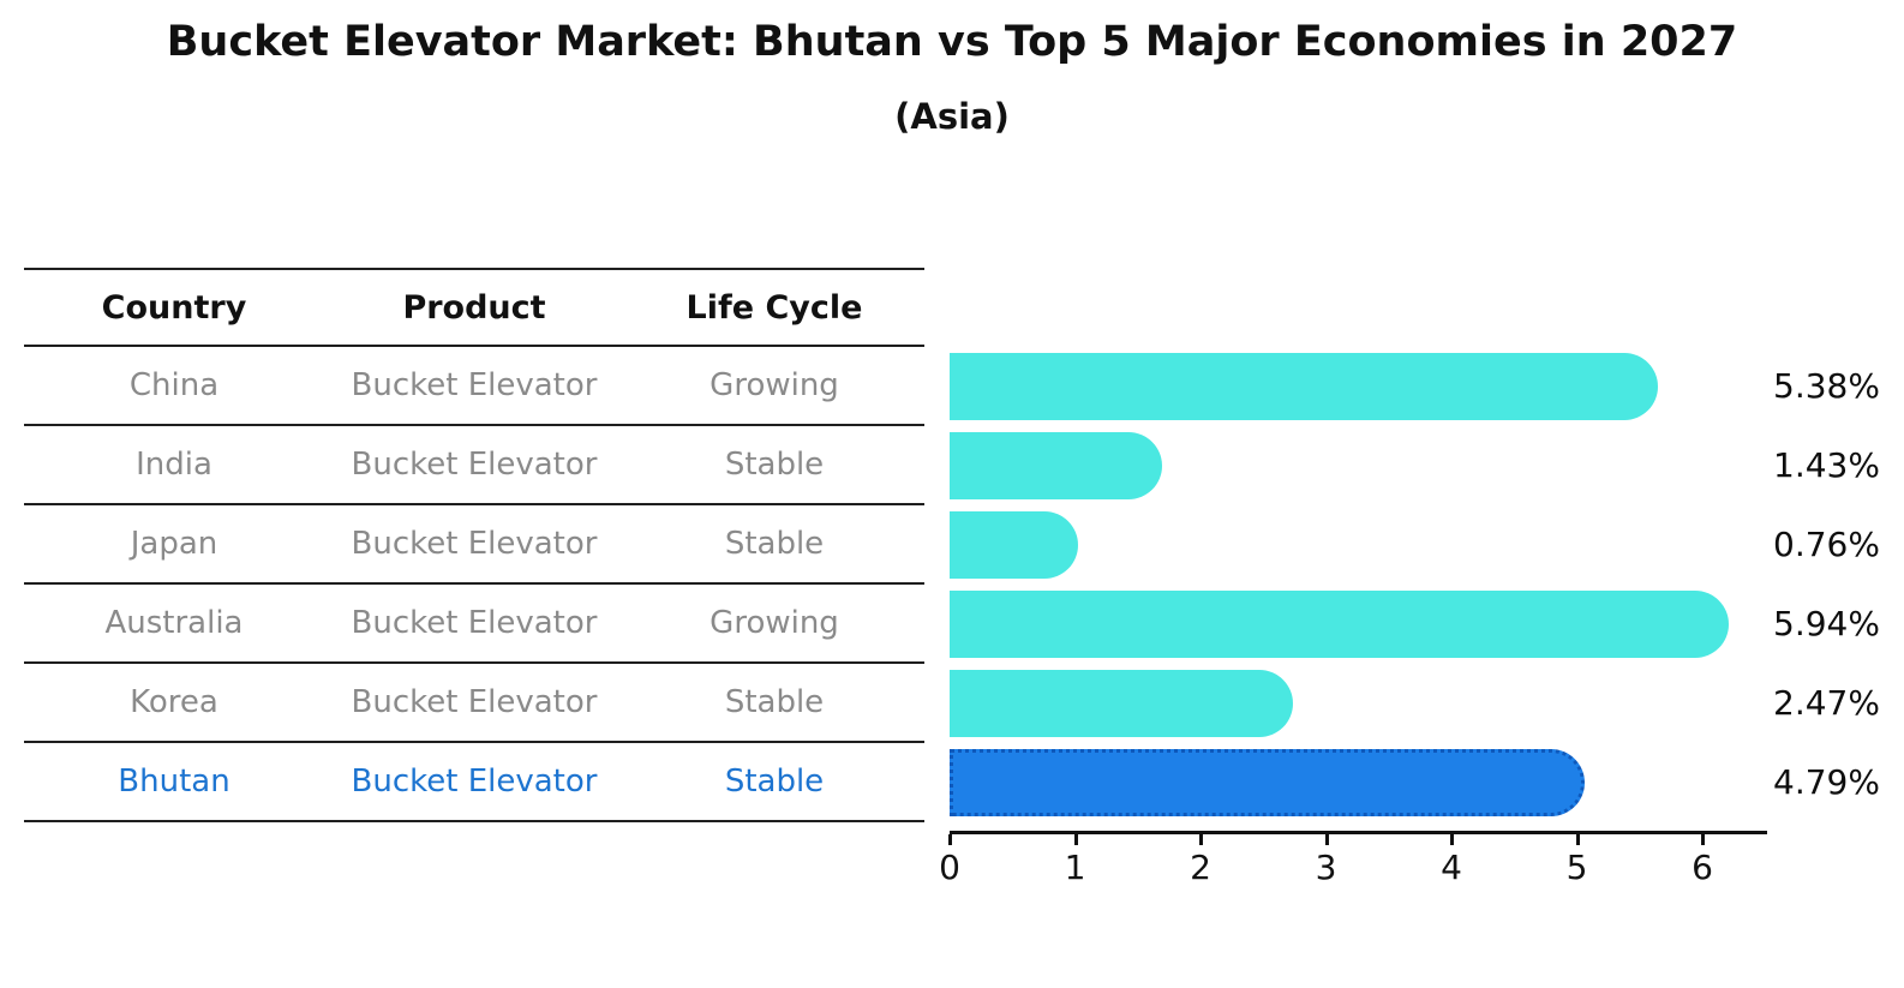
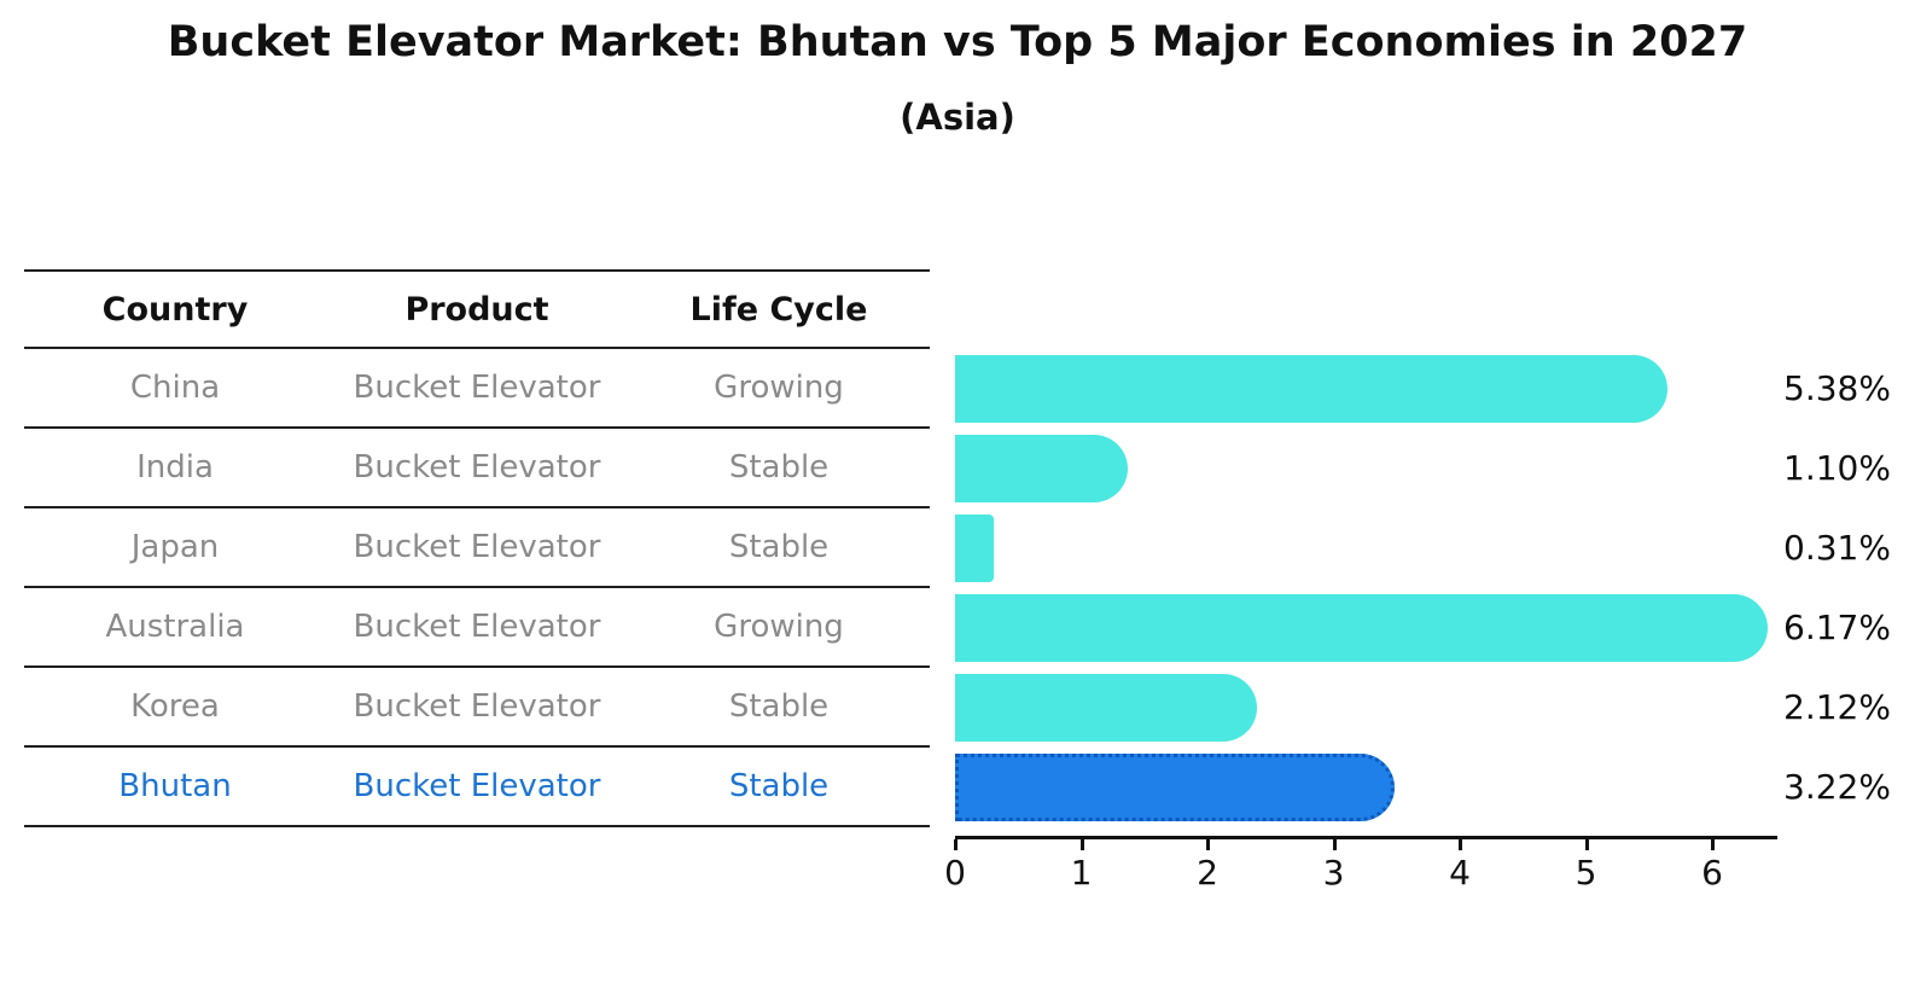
India: 1.43% -> 1.10%
Japan: 0.76% -> 0.31%
Australia: 5.94% -> 6.17%
Korea: 2.47% -> 2.12%
Bhutan: 4.79% -> 3.22%
